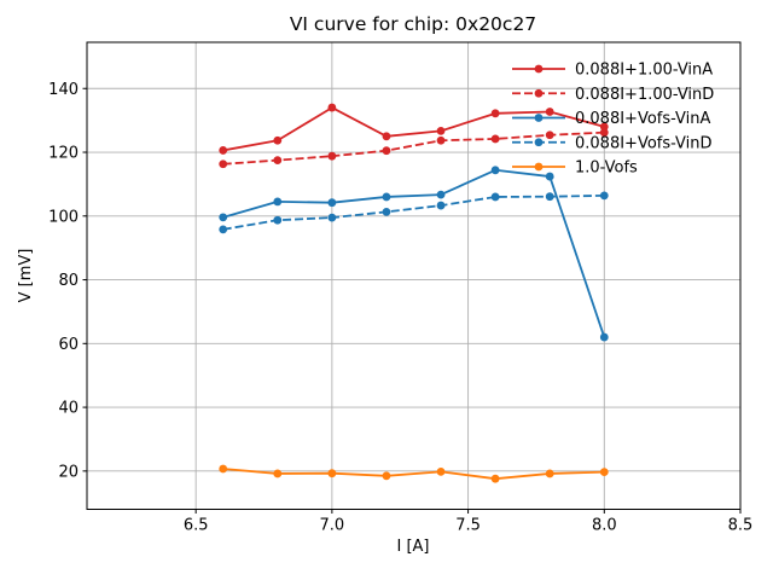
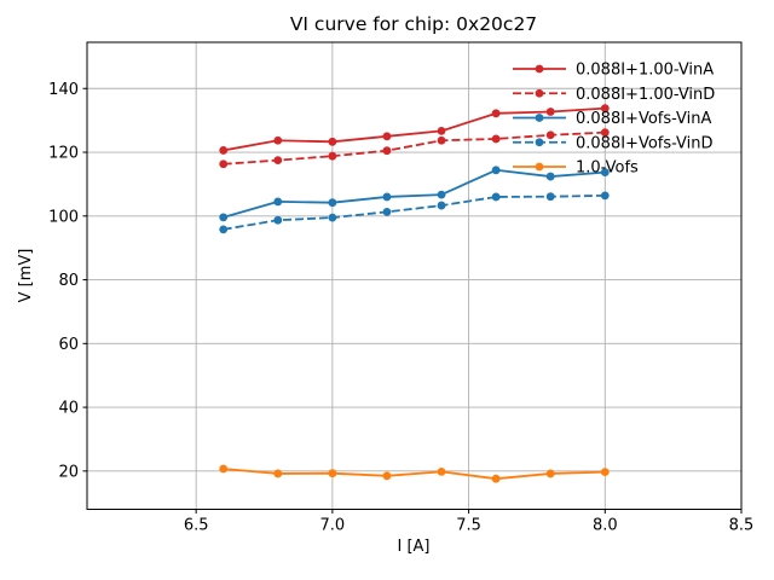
0.088I+1.00-VinA/7.0: 134 -> 123
0.088I+1.00-VinA/8.0: 128 -> 134
0.088I+Vofs-VinA/8.0: 62 -> 114
